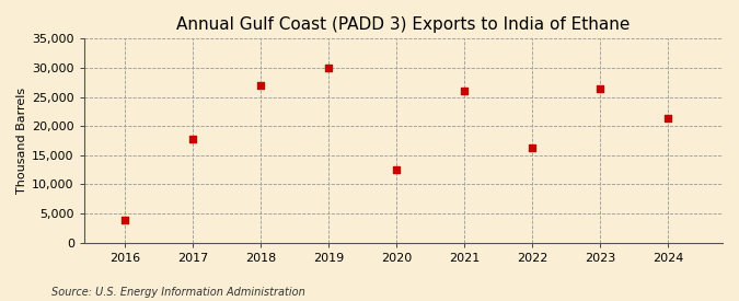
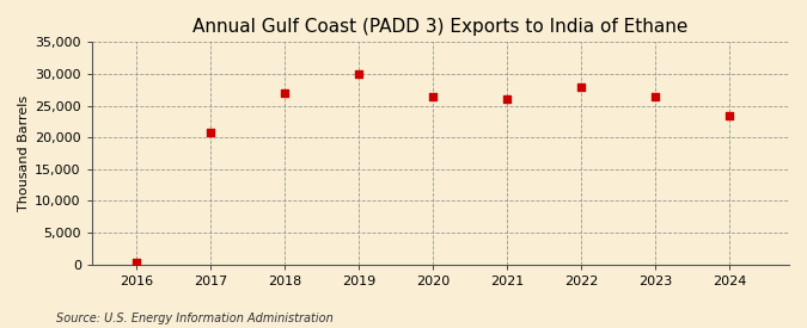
2016: 3,800 -> 300
2017: 17,800 -> 20,800
2020: 12,600 -> 26,500
2022: 16,200 -> 28,000
2024: 21,400 -> 23,500
